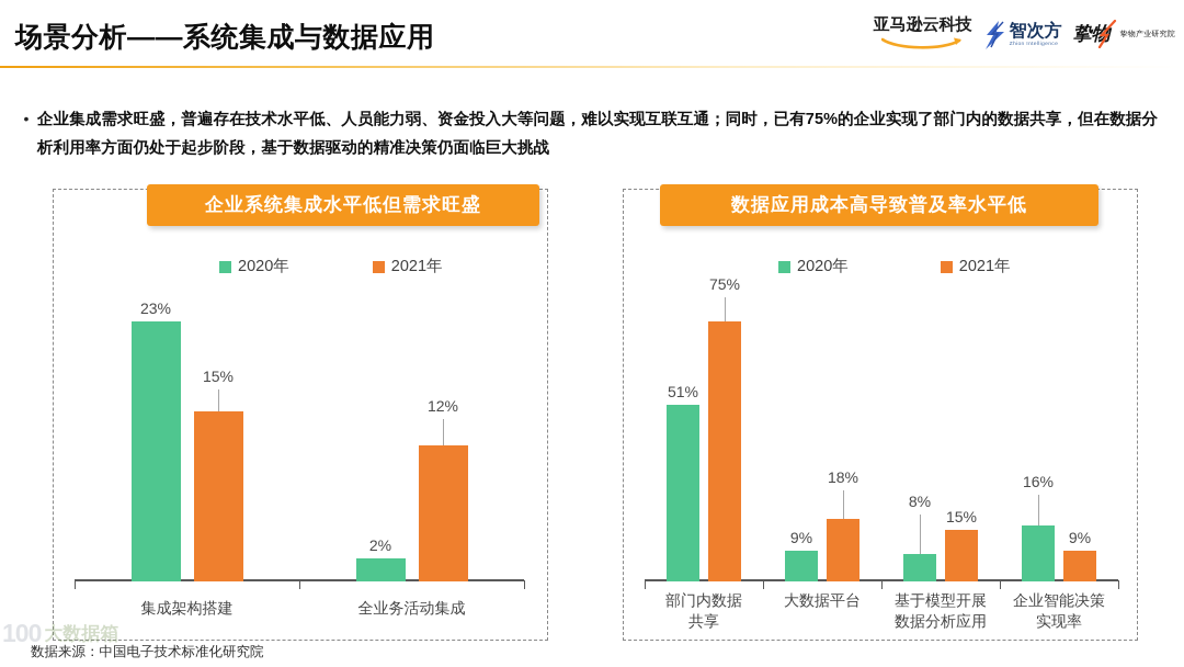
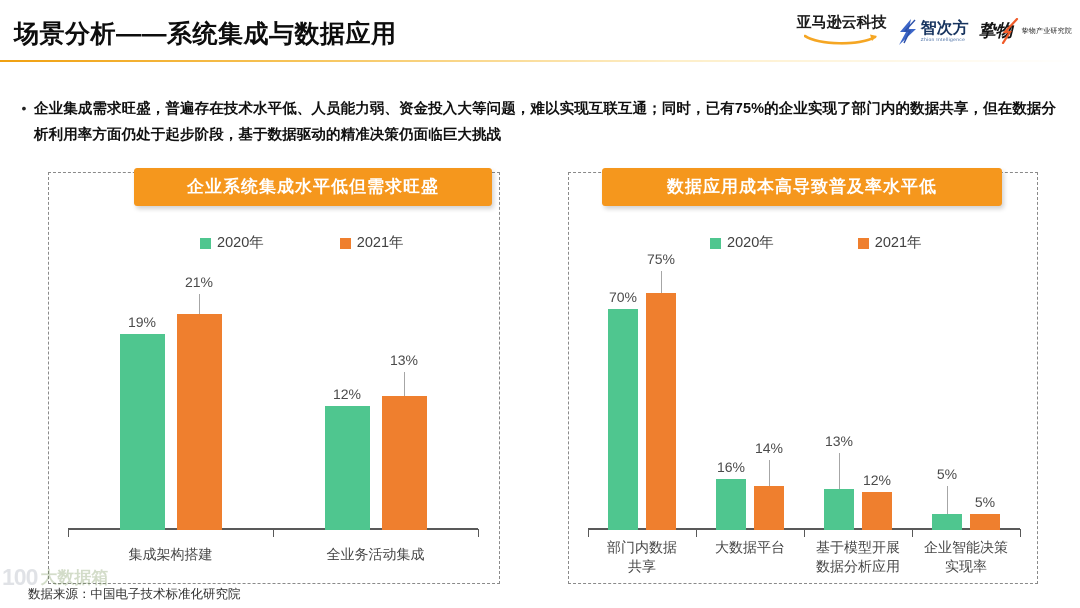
企业系统集成水平低但需求旺盛/2020年/集成架构搭建: 23% -> 19%
企业系统集成水平低但需求旺盛/2021年/集成架构搭建: 15% -> 21%
企业系统集成水平低但需求旺盛/2020年/全业务活动集成: 2% -> 12%
企业系统集成水平低但需求旺盛/2021年/全业务活动集成: 12% -> 13%
数据应用成本高导致普及率水平低/2020年/部门内数据 共享: 51% -> 70%
数据应用成本高导致普及率水平低/2020年/大数据平台: 9% -> 16%
数据应用成本高导致普及率水平低/2021年/大数据平台: 18% -> 14%
数据应用成本高导致普及率水平低/2020年/基于模型开展 数据分析应用: 8% -> 13%
数据应用成本高导致普及率水平低/2021年/基于模型开展 数据分析应用: 15% -> 12%
数据应用成本高导致普及率水平低/2020年/企业智能决策 实现率: 16% -> 5%
数据应用成本高导致普及率水平低/2021年/企业智能决策 实现率: 9% -> 5%
